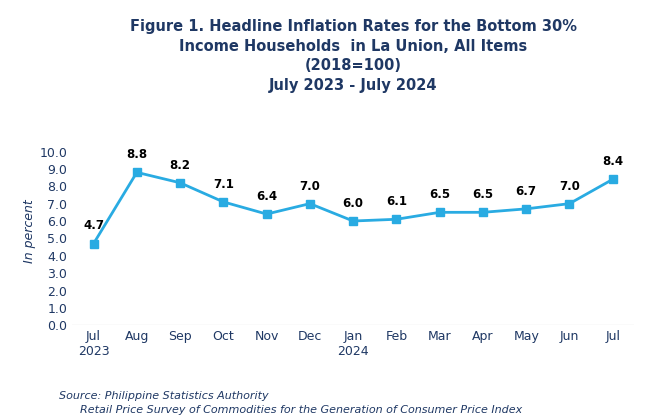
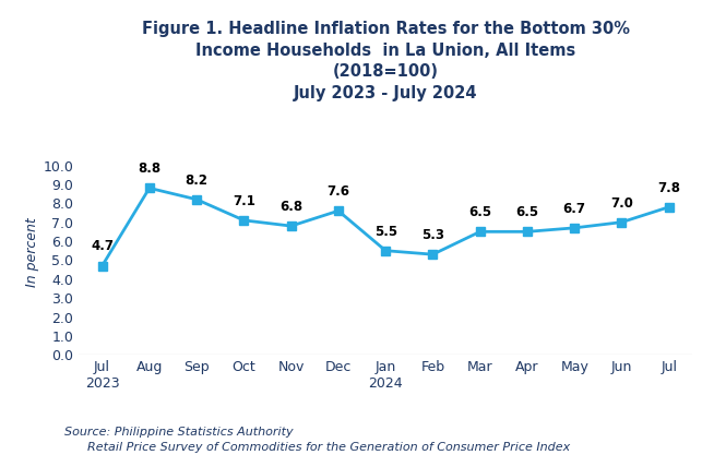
Nov: 6.4 -> 6.8
Dec: 7.0 -> 7.6
Jan 2024: 6.0 -> 5.5
Feb: 6.1 -> 5.3
Jul: 8.4 -> 7.8
